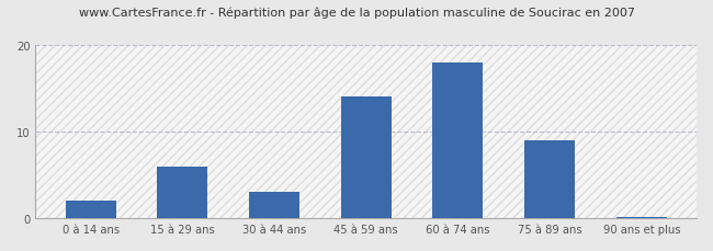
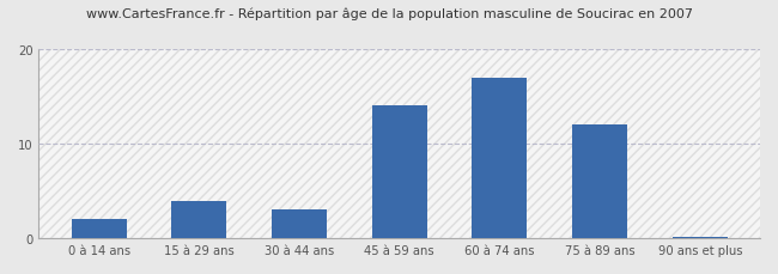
15 à 29 ans: 6.0 -> 4.0
60 à 74 ans: 18.0 -> 17.0
75 à 89 ans: 9.0 -> 12.0
